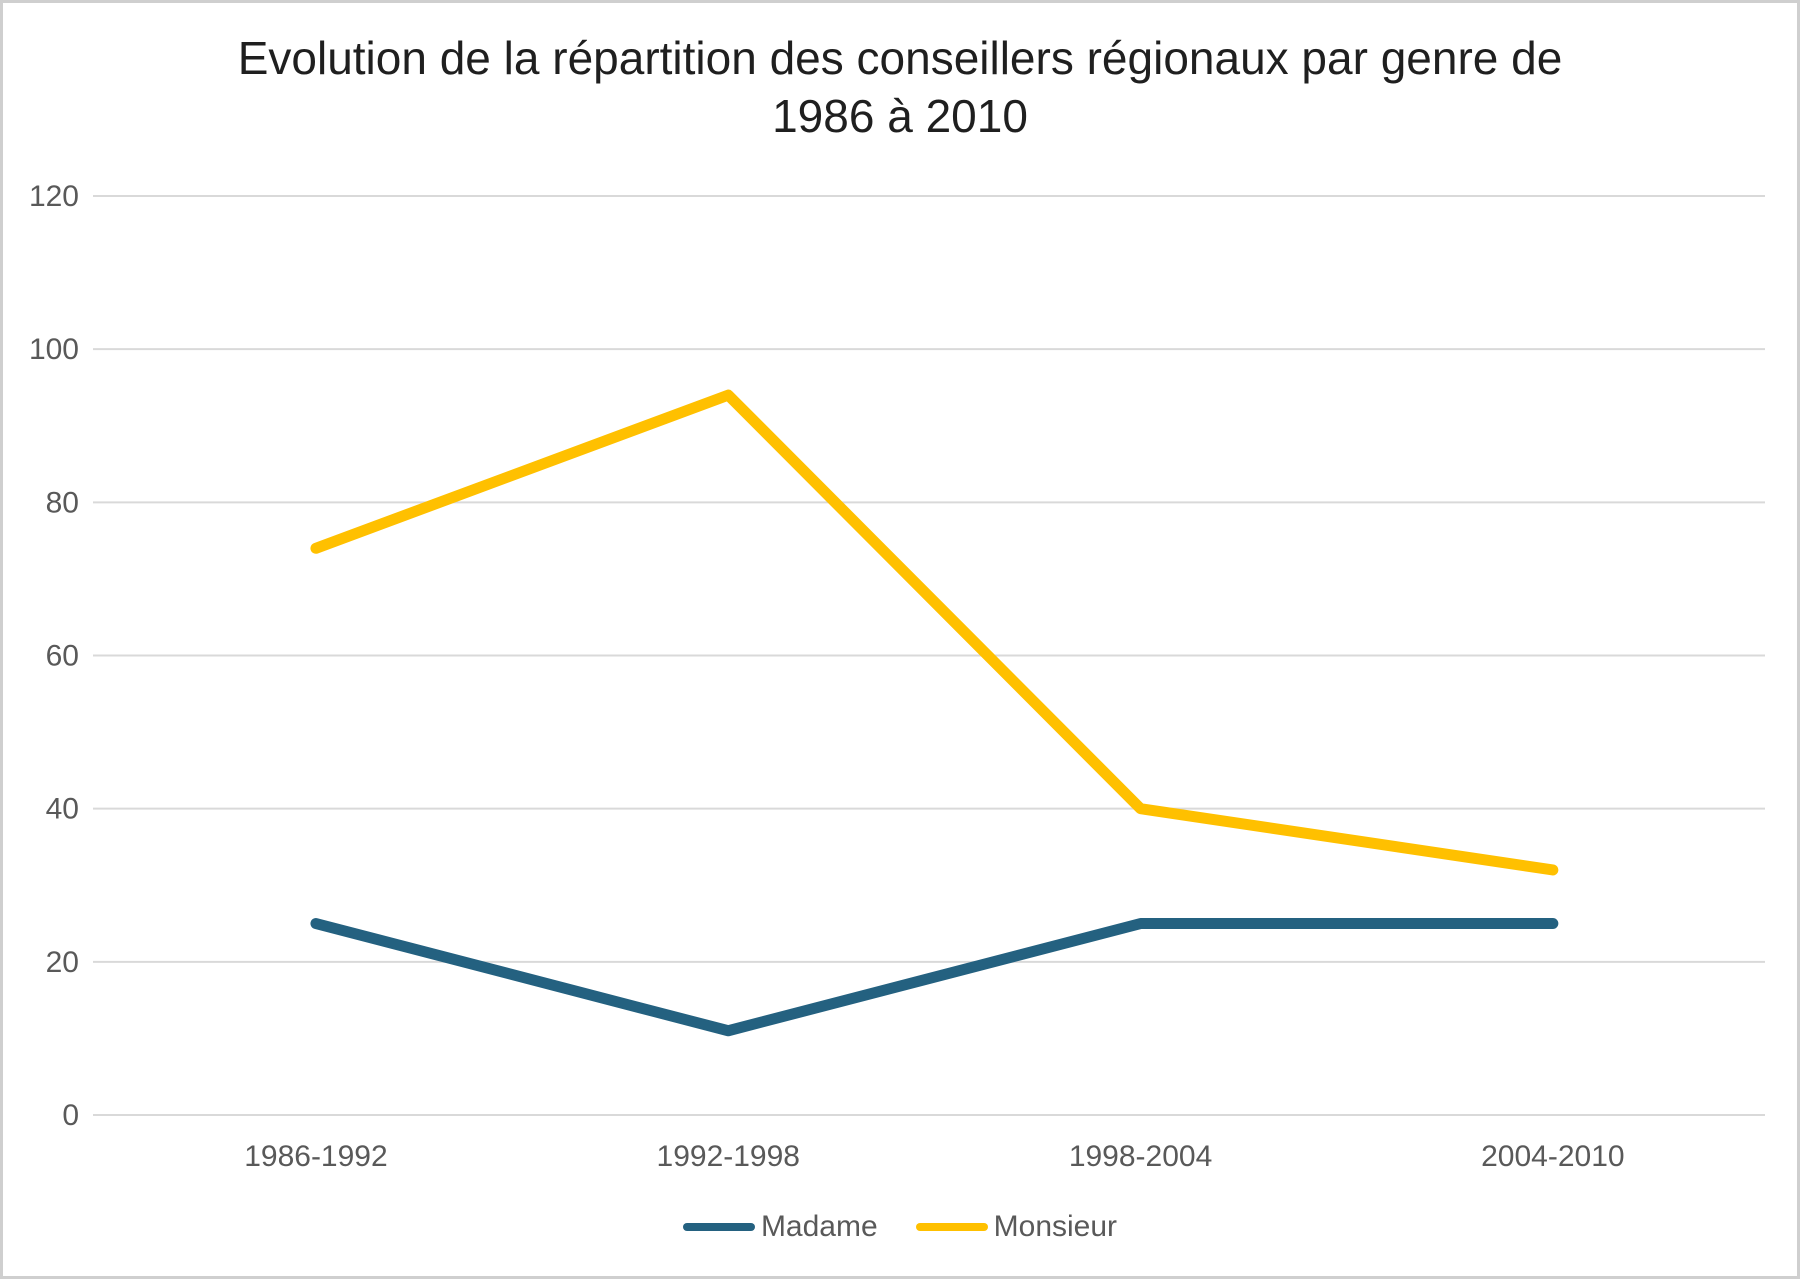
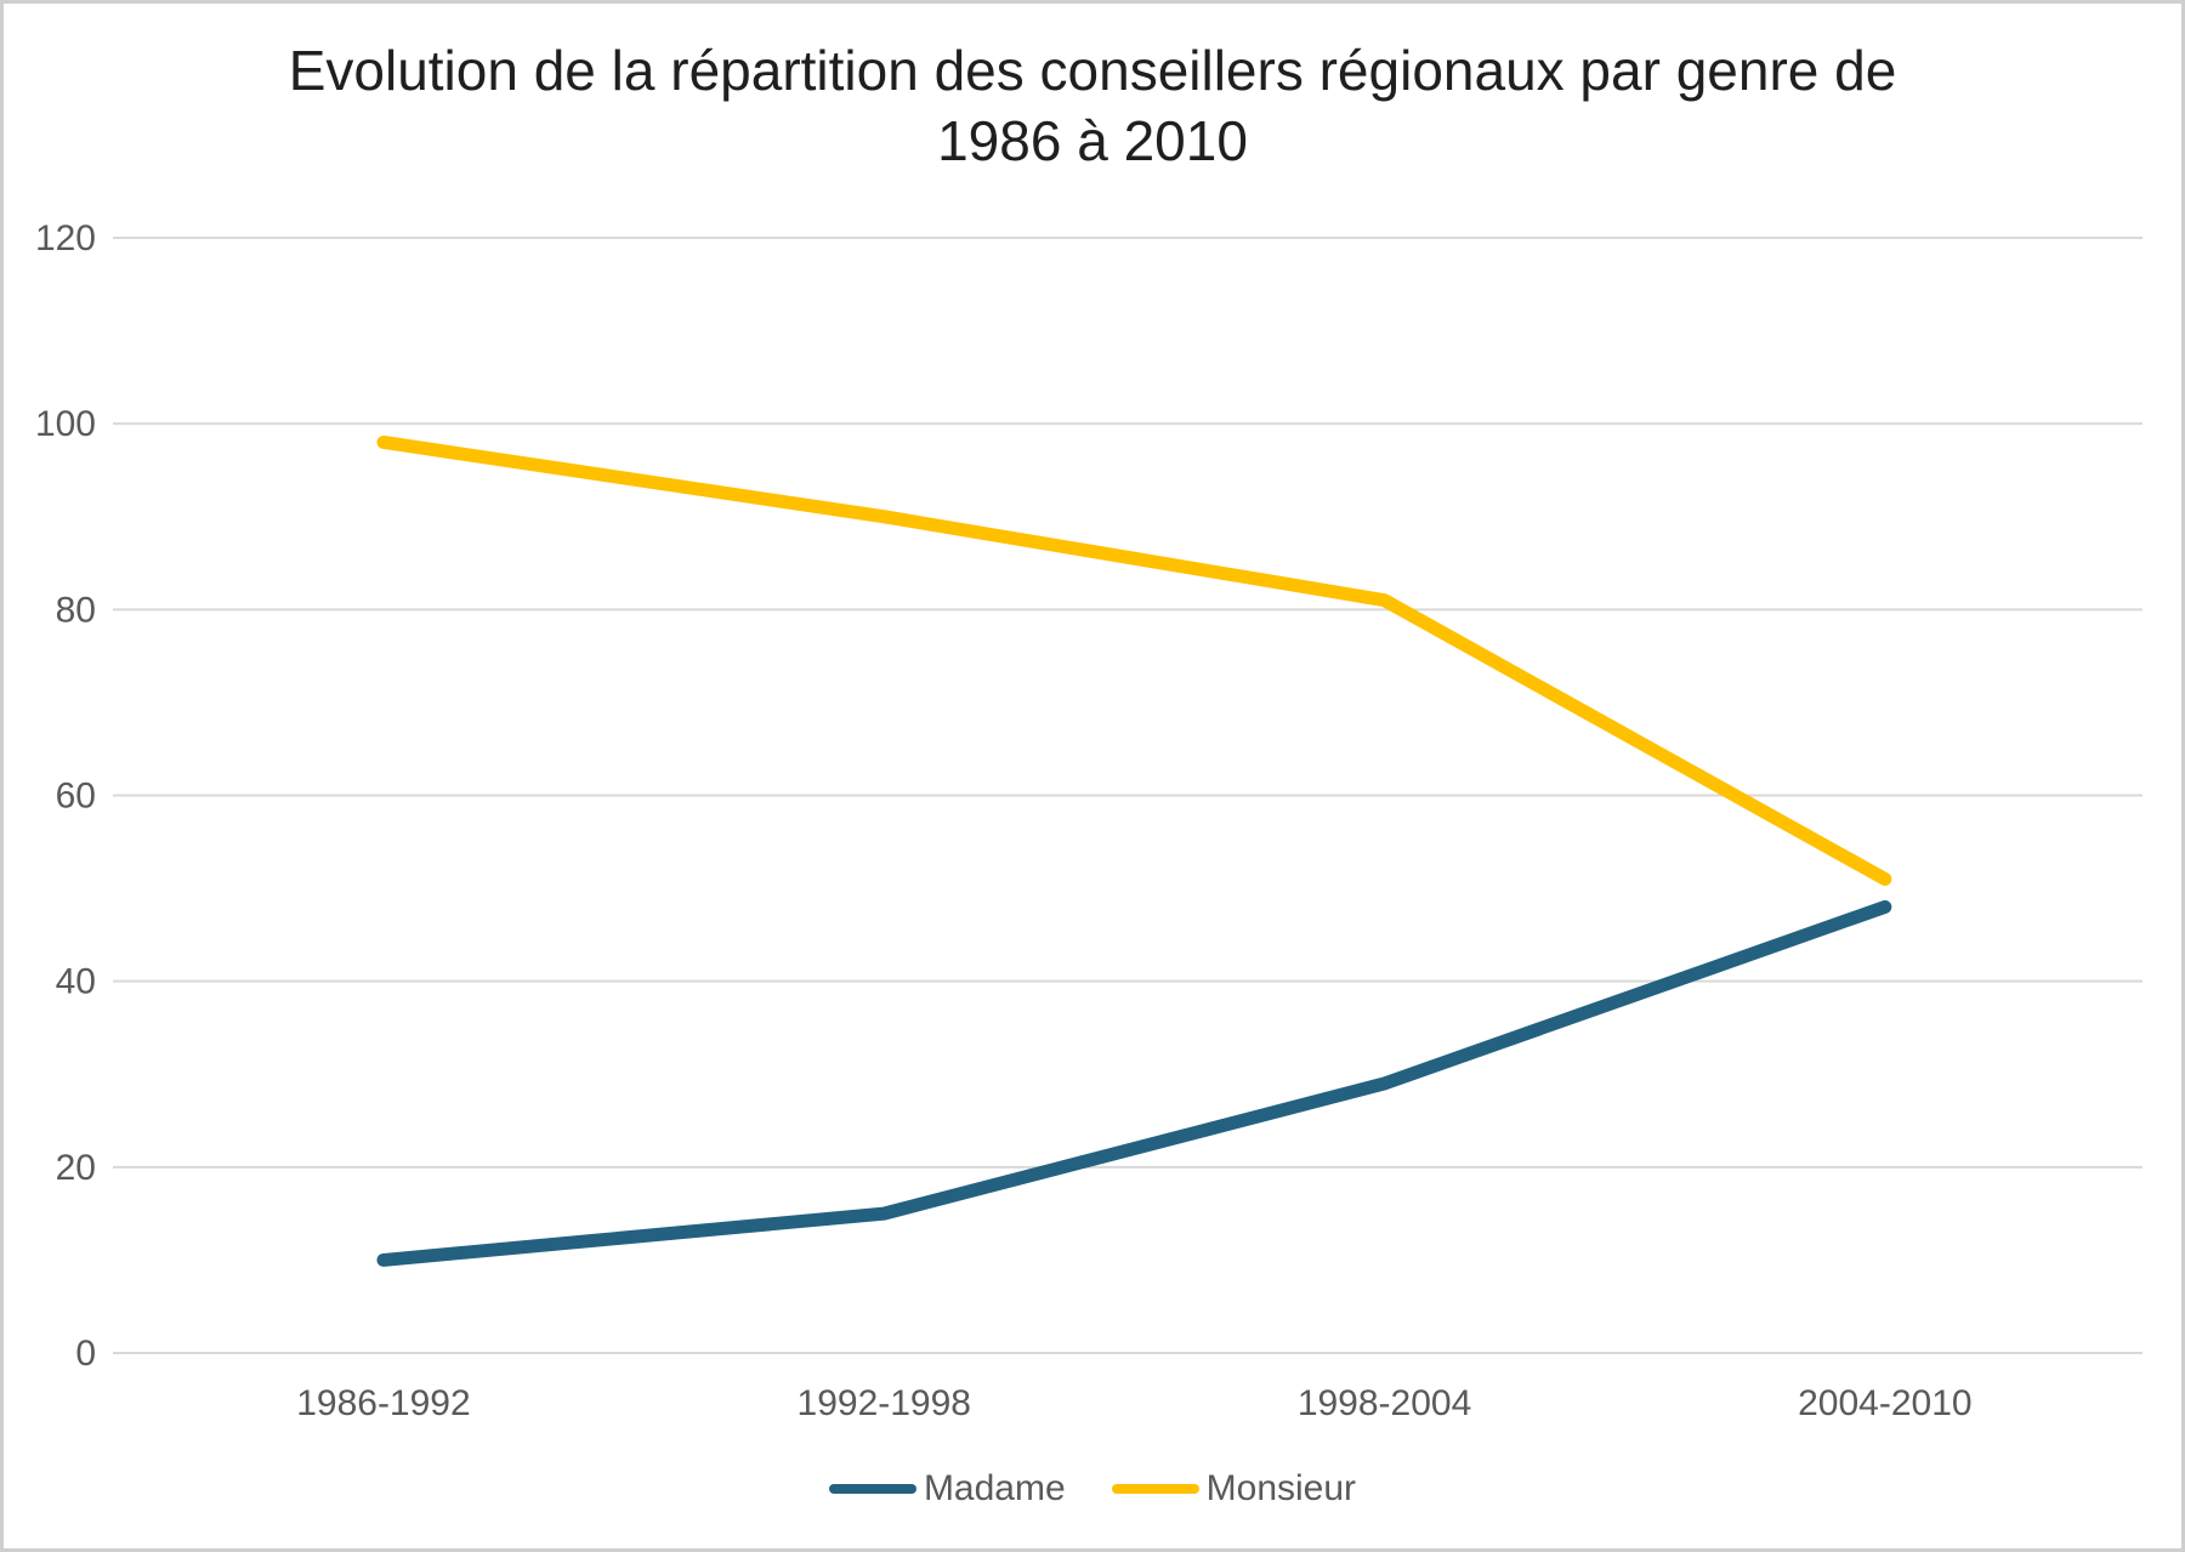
Madame/1986-1992: 25 -> 10
Monsieur/1986-1992: 74 -> 98
Madame/1992-1998: 11 -> 15
Monsieur/1992-1998: 94 -> 90
Madame/1998-2004: 25 -> 29
Monsieur/1998-2004: 40 -> 81
Madame/2004-2010: 25 -> 48
Monsieur/2004-2010: 32 -> 51
